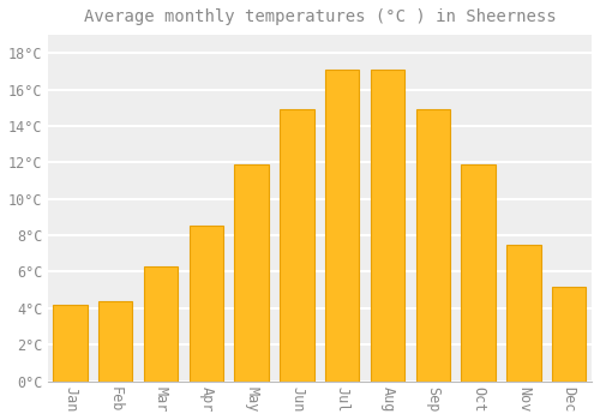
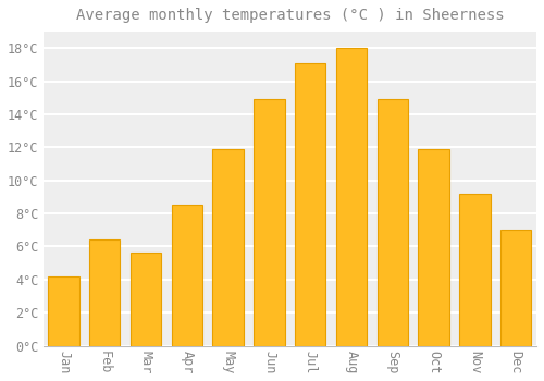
Feb: 4.4°C -> 6.4°C
Mar: 6.3°C -> 5.6°C
Aug: 17.1°C -> 18.0°C
Nov: 7.5°C -> 9.2°C
Dec: 5.2°C -> 7.0°C
